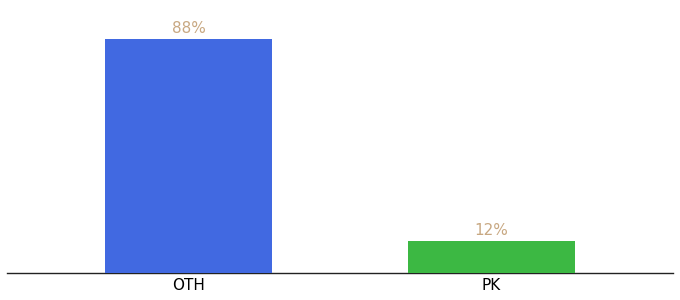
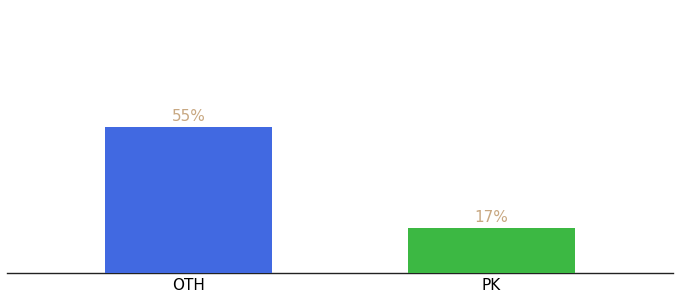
OTH: 88% -> 55%
PK: 12% -> 17%
